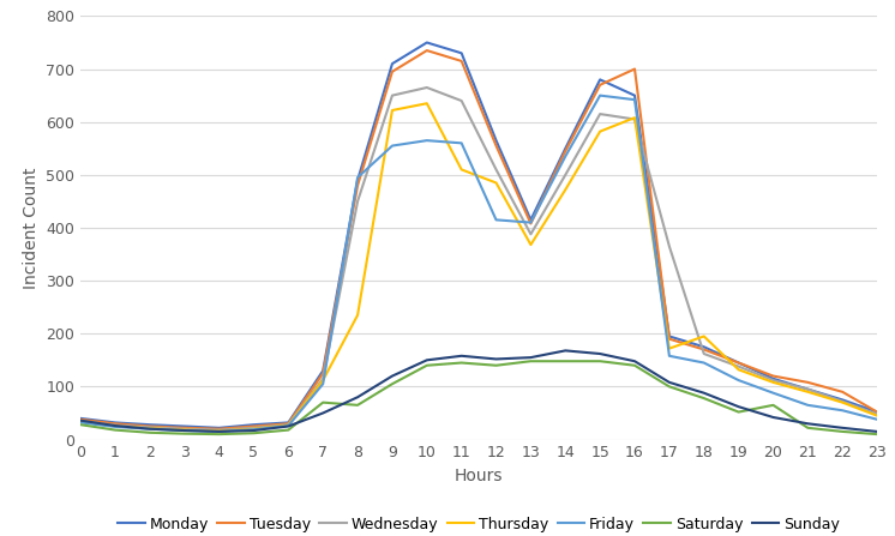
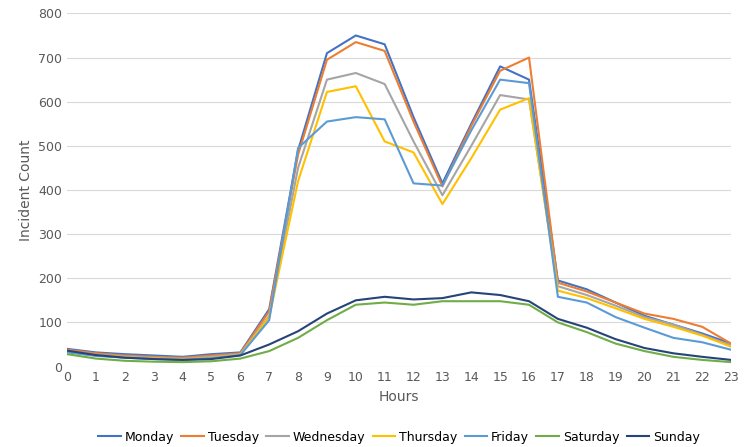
Saturday/7: 70 -> 35
Thursday/8: 235 -> 420
Wednesday/17: 365 -> 182
Thursday/18: 195 -> 155
Saturday/20: 65 -> 35
